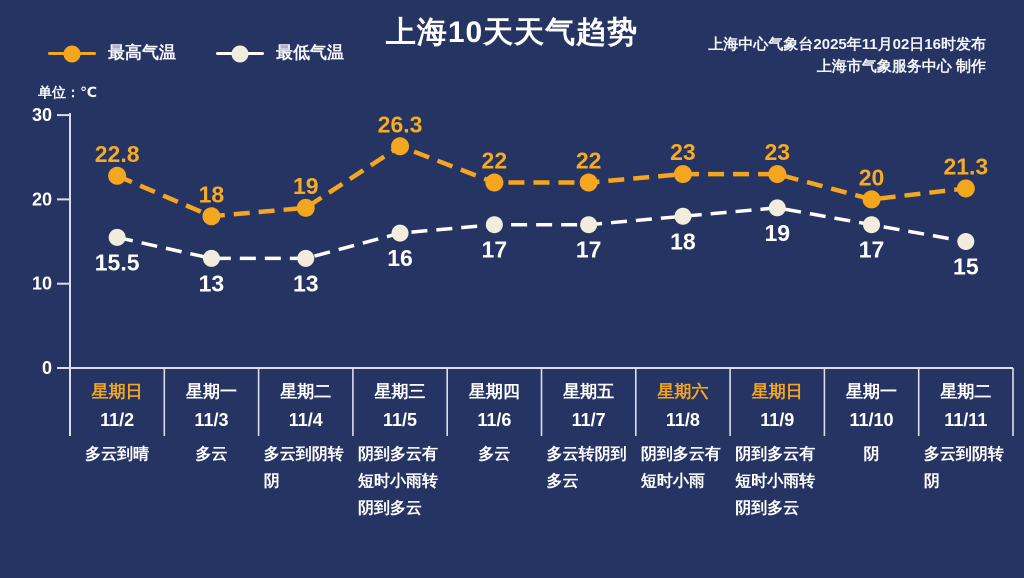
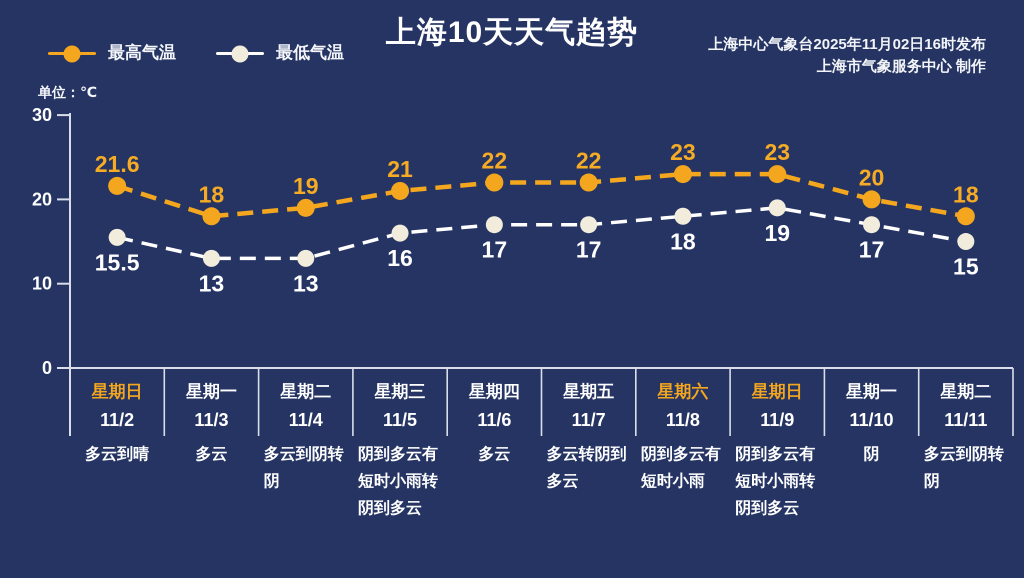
最高气温/11/2: 22.8 -> 21.6
最高气温/11/5: 26.3 -> 21
最高气温/11/11: 21.3 -> 18
